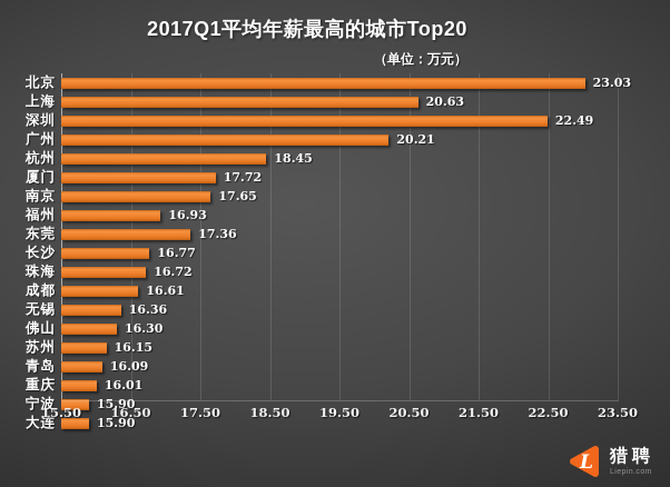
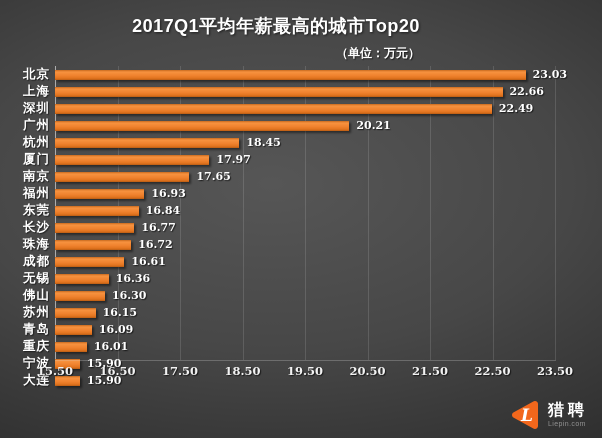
上海: 20.63 -> 22.66
厦门: 17.72 -> 17.97
东莞: 17.36 -> 16.84
